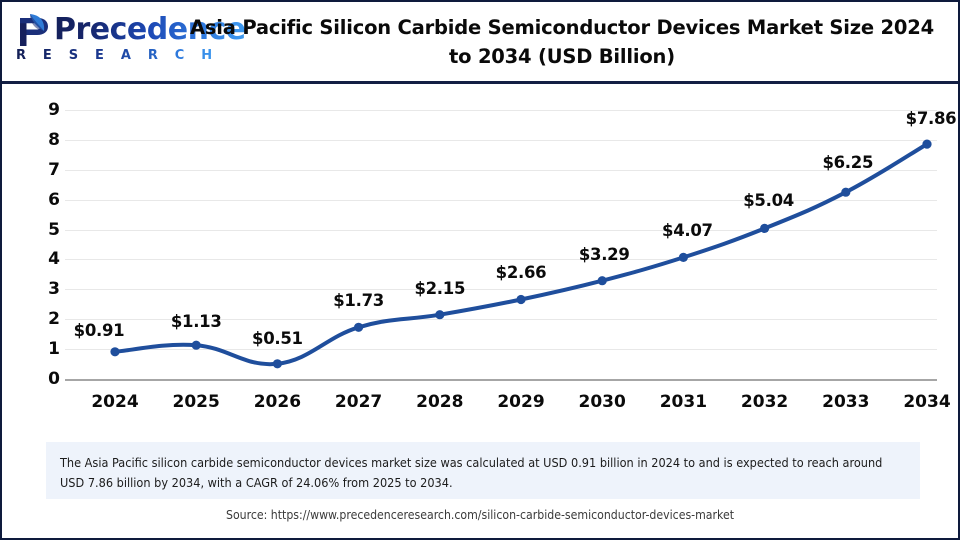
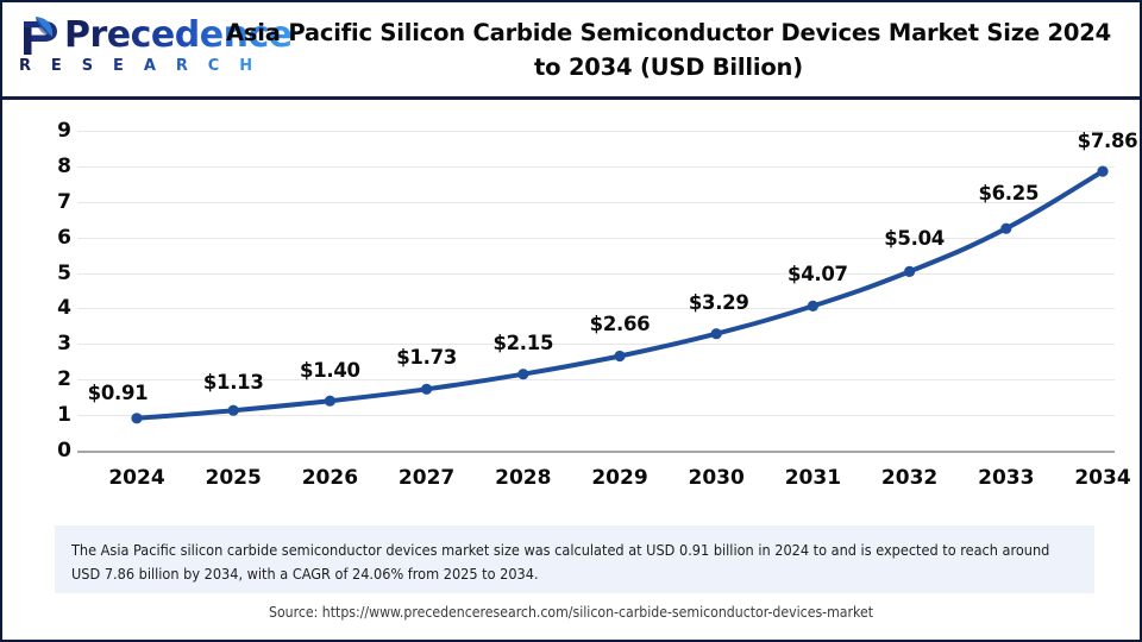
2026: $0.51 -> $1.40
